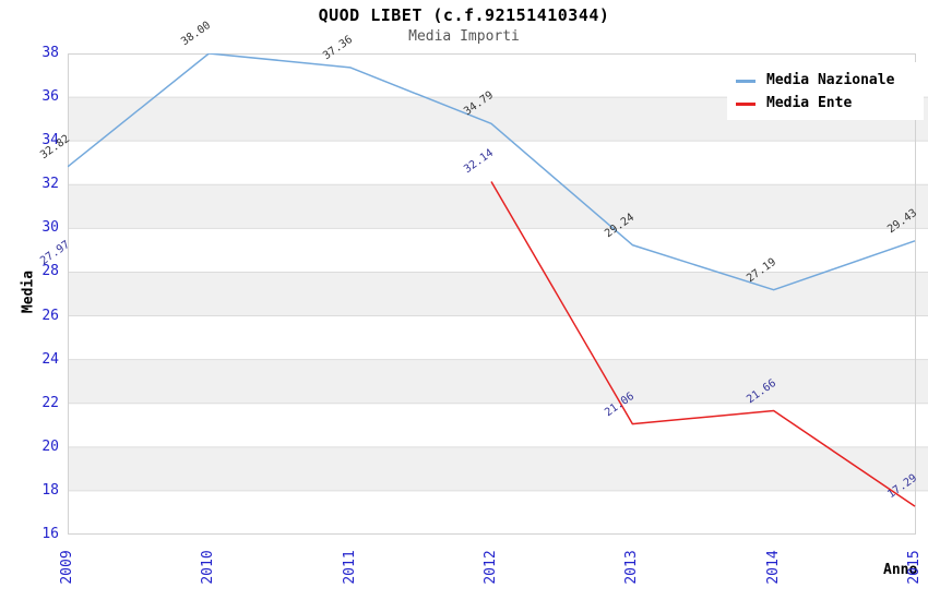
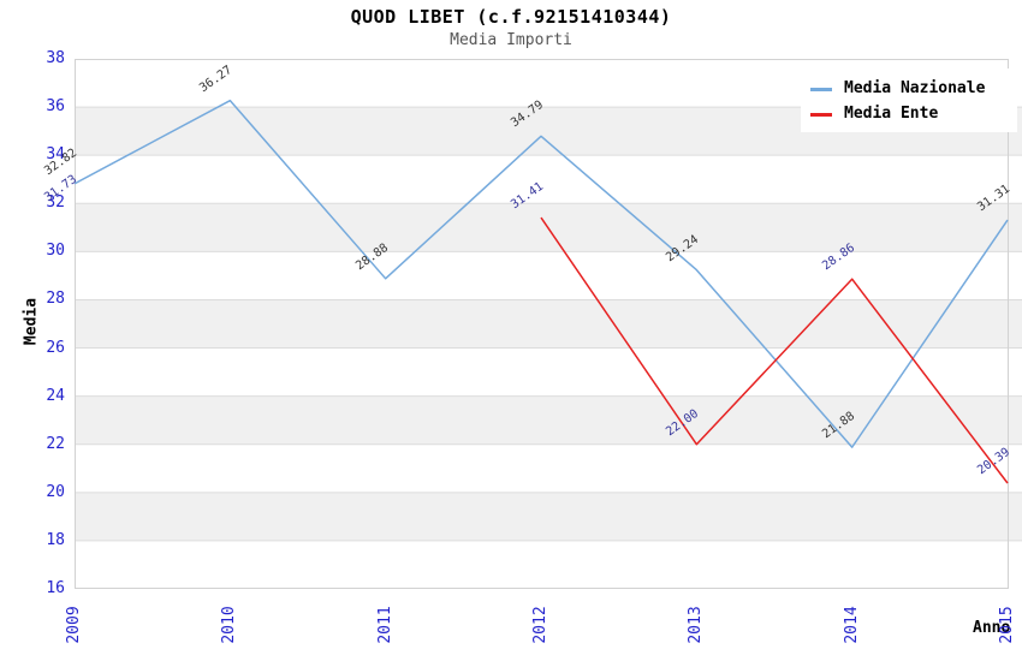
Media Ente/2009: 27.97 -> 31.73
Media Nazionale/2010: 38.00 -> 36.27
Media Nazionale/2011: 37.36 -> 28.88
Media Ente/2012: 32.14 -> 31.41
Media Ente/2013: 21.06 -> 22.00
Media Nazionale/2014: 27.19 -> 21.88
Media Ente/2014: 21.66 -> 28.86
Media Nazionale/2015: 29.43 -> 31.31
Media Ente/2015: 17.29 -> 20.39
